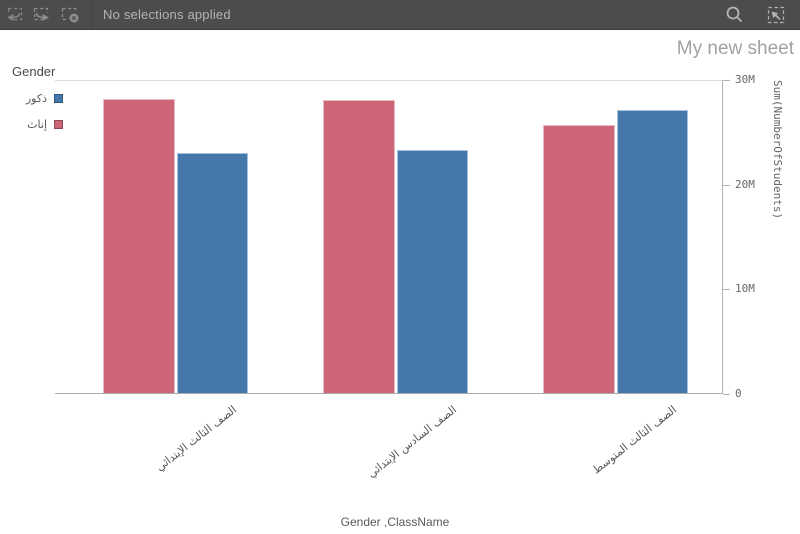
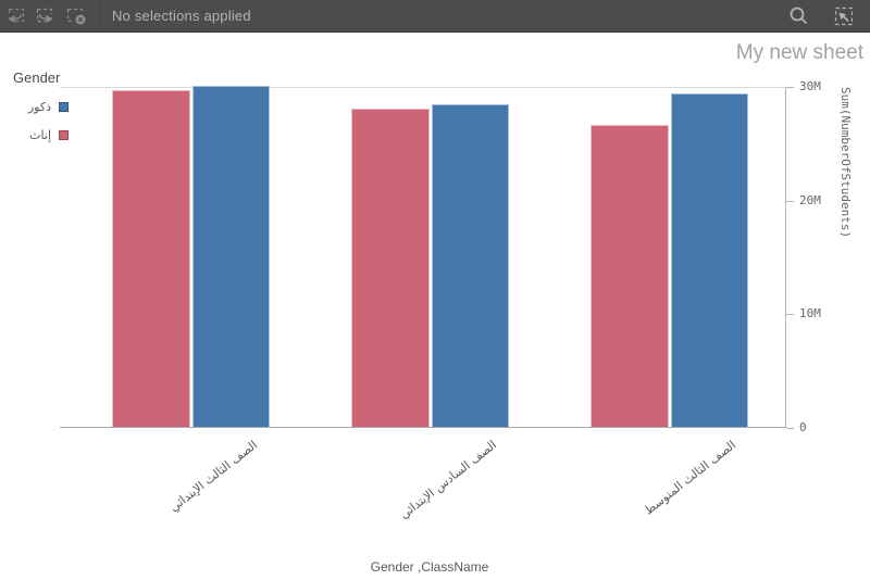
إناث/الصف الثالث الإبتدائي: 28.1M -> 29.6M
ذكور/الصف الثالث الإبتدائي: 22.9M -> 30.0M
ذكور/الصف السادس الإبتدائي: 23.2M -> 28.4M
إناث/الصف الثالث المتوسط: 25.6M -> 26.6M
ذكور/الصف الثالث المتوسط: 27.0M -> 29.3M
